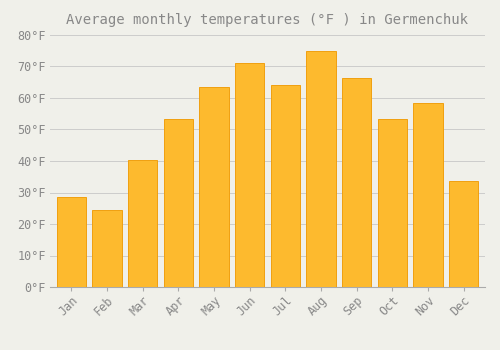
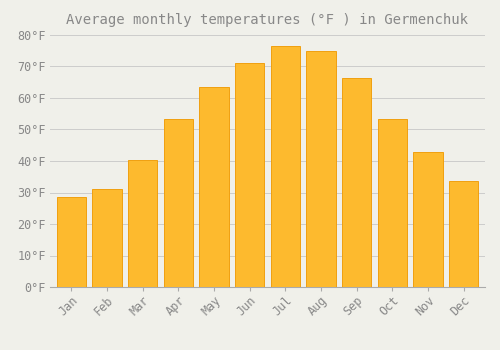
Feb: 24.5°F -> 31.0°F
Jul: 64.0°F -> 76.5°F
Nov: 58.5°F -> 43.0°F
